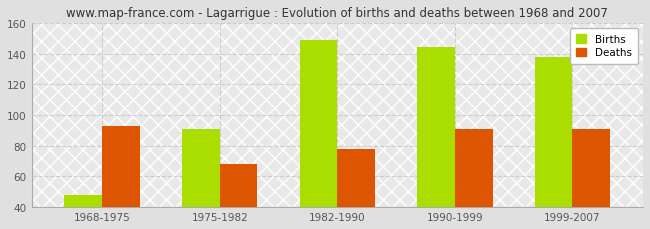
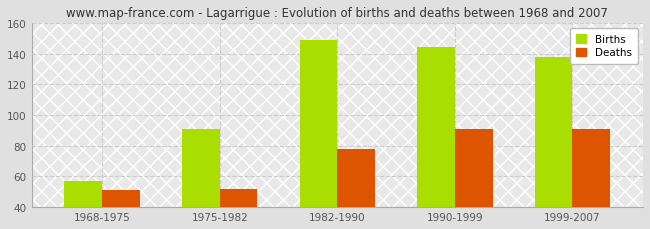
Births/1968-1975: 48 -> 57
Deaths/1968-1975: 93 -> 51
Deaths/1975-1982: 68 -> 52
